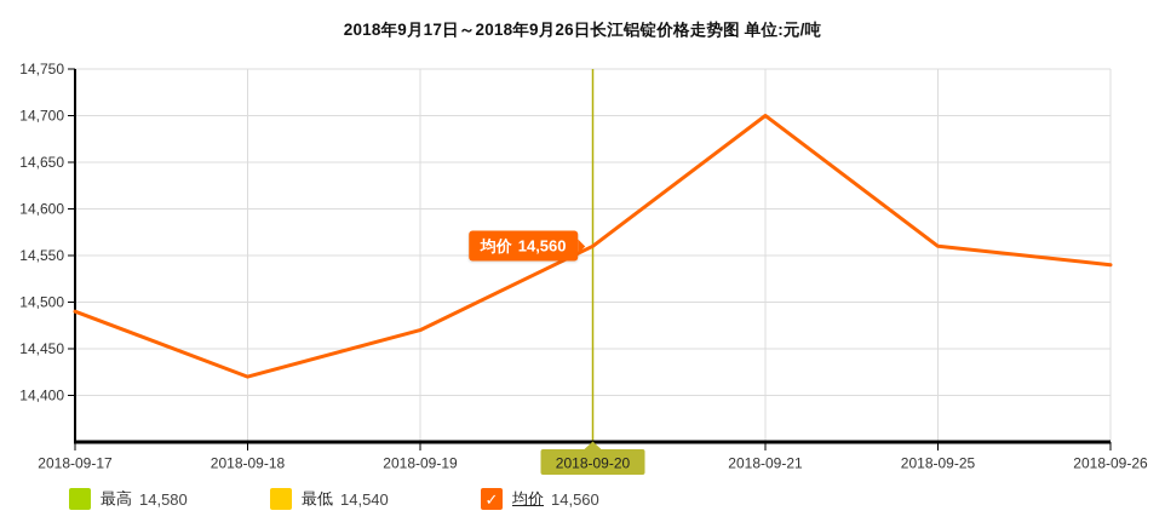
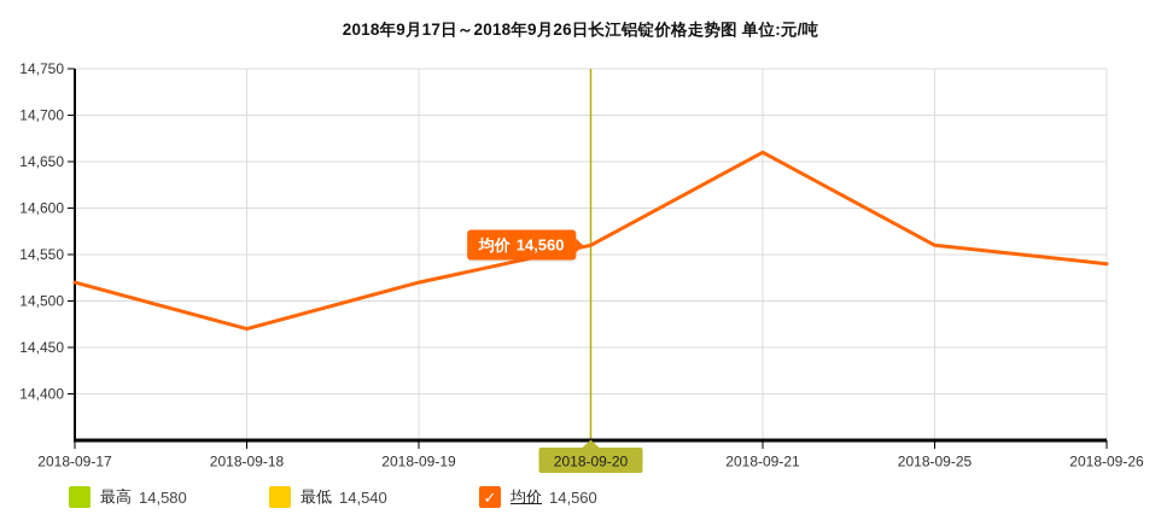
2018-09-17: 14490 -> 14520
2018-09-18: 14420 -> 14470
2018-09-19: 14470 -> 14520
2018-09-21: 14700 -> 14660
